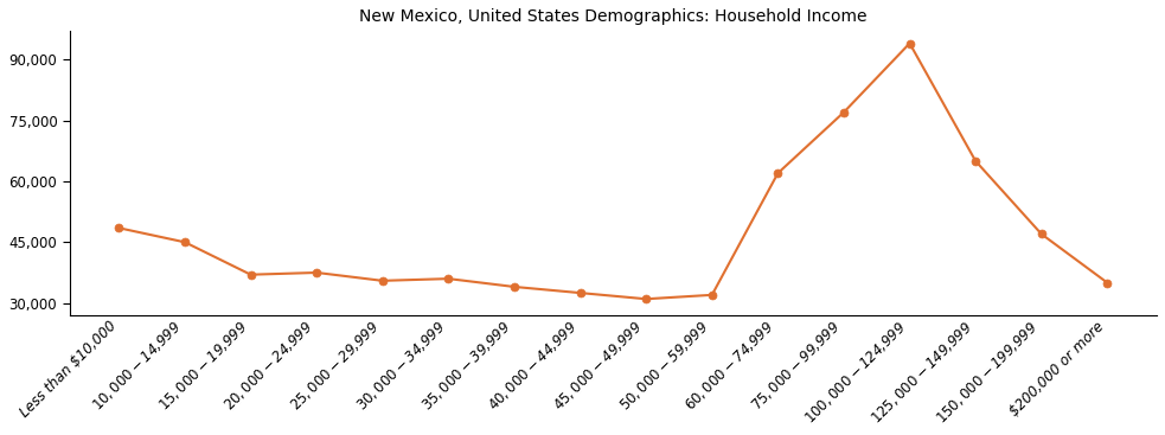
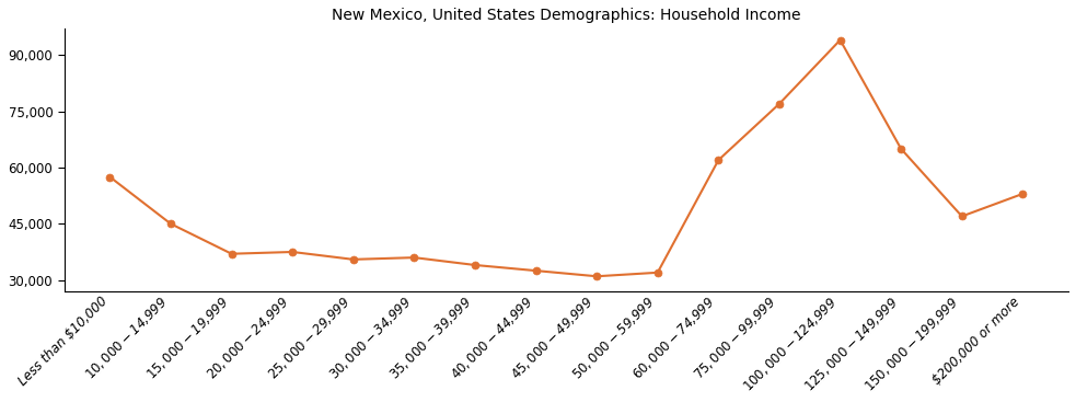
Less than $10,000: 48,500 -> 57,500
$200,000 or more: 35,000 -> 53,000
